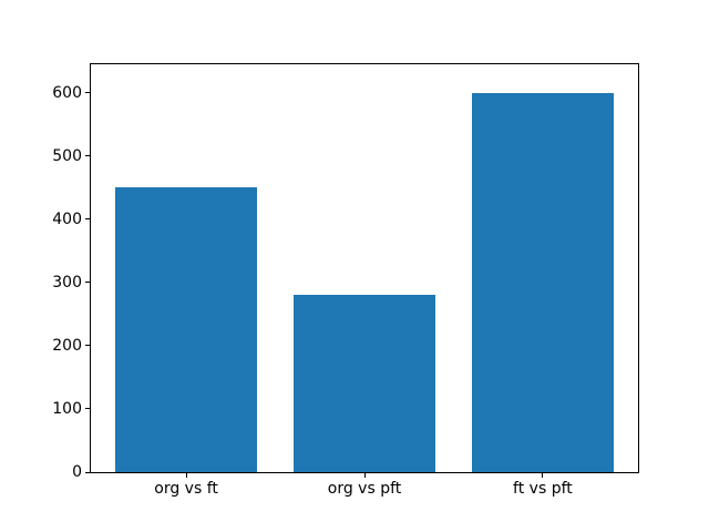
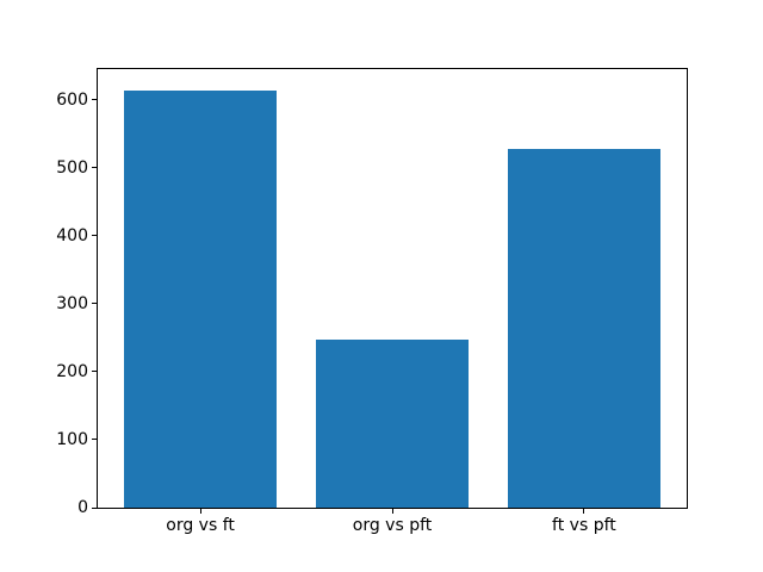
org vs ft: 450 -> 610
org vs pft: 280 -> 250
ft vs pft: 600 -> 530
